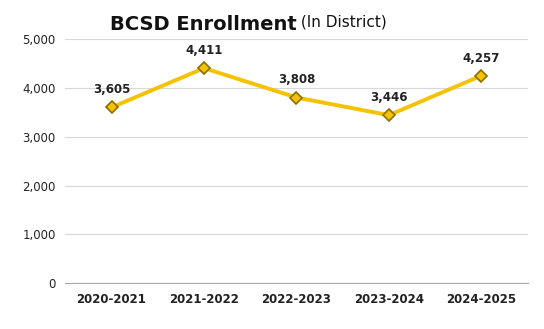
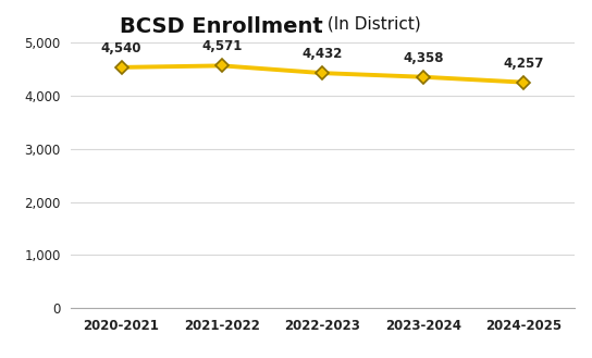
2020-2021: 3,605 -> 4,540
2021-2022: 4,411 -> 4,571
2022-2023: 3,808 -> 4,432
2023-2024: 3,446 -> 4,358
